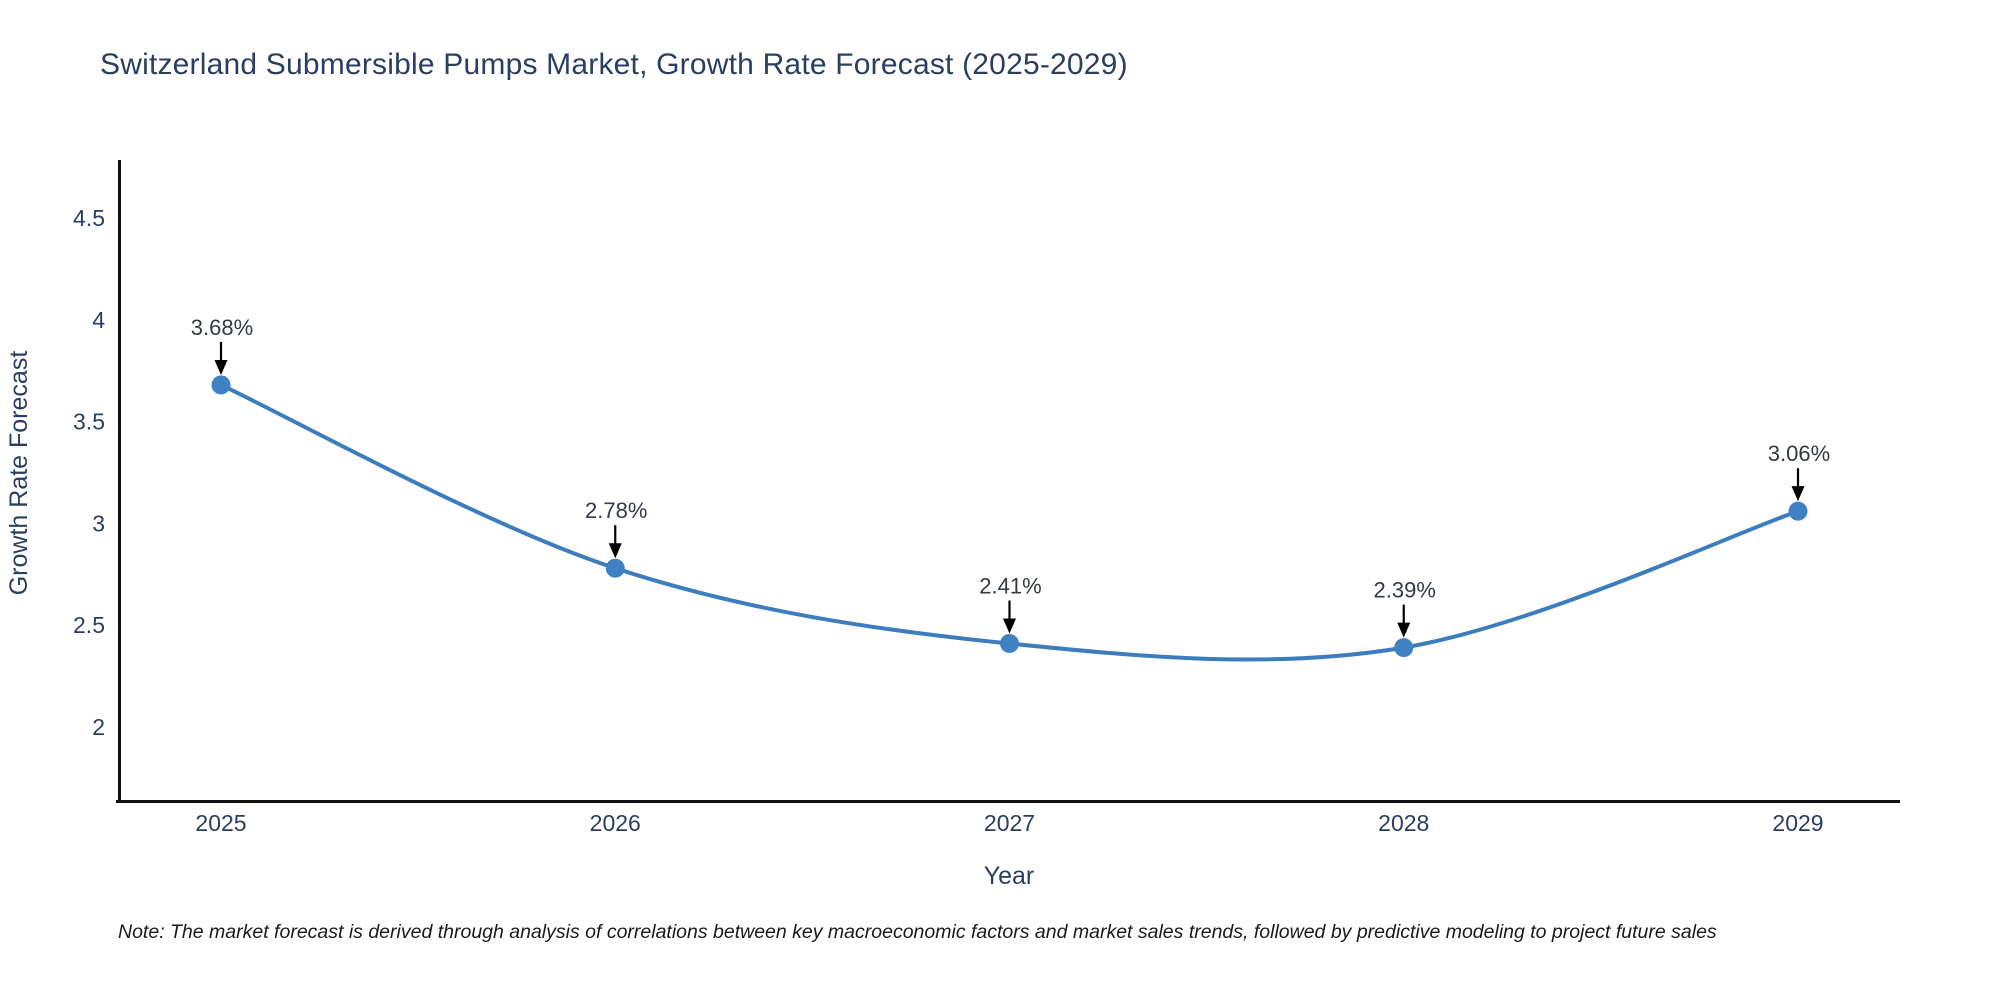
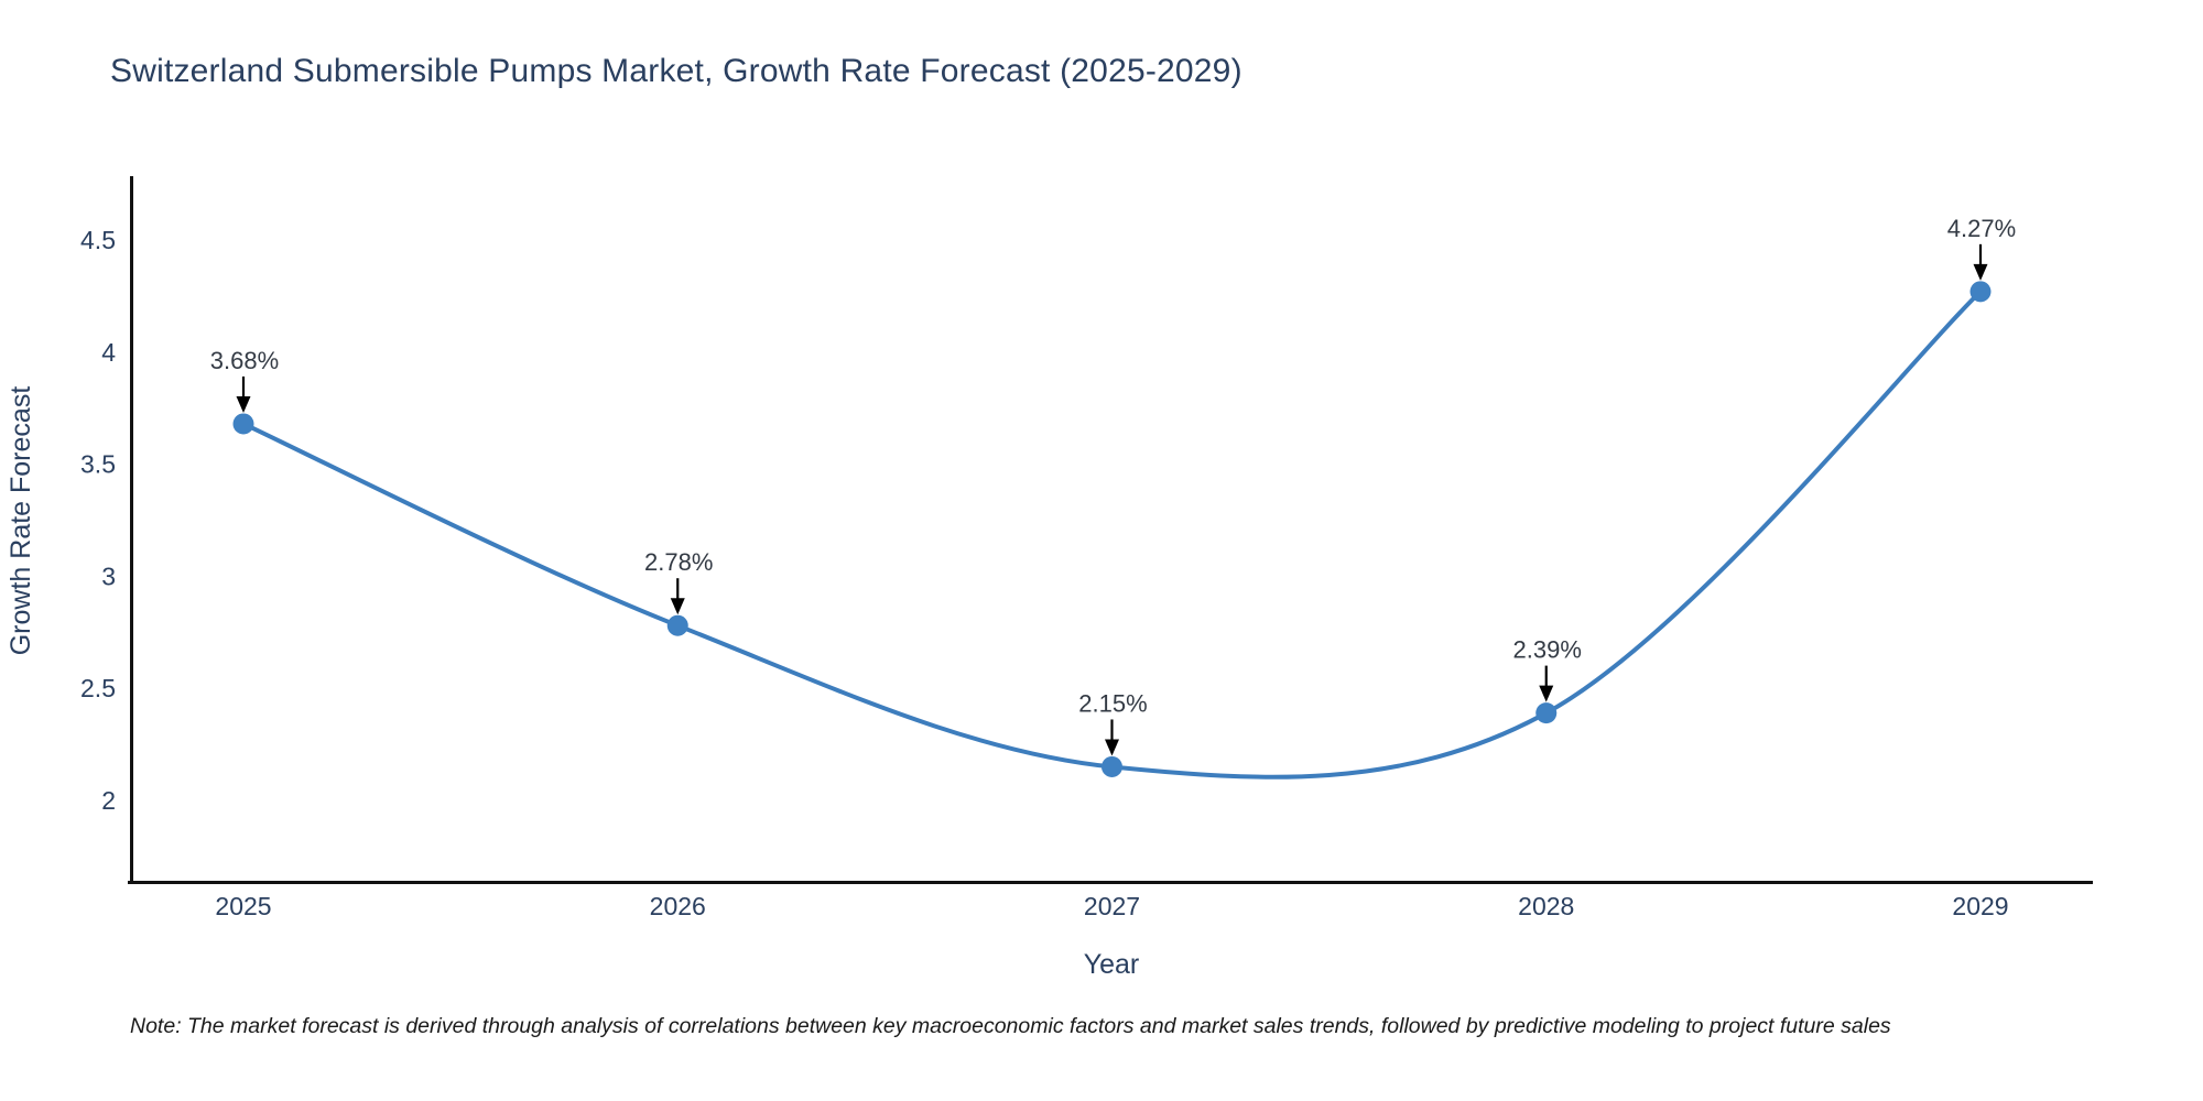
2027: 2.41% -> 2.15%
2029: 3.06% -> 4.27%
